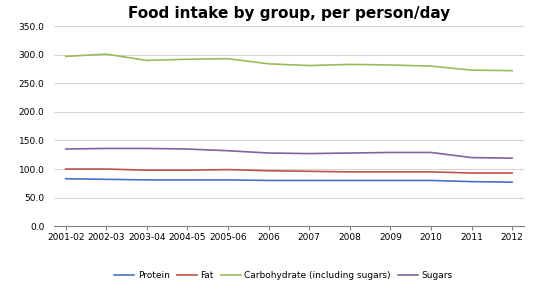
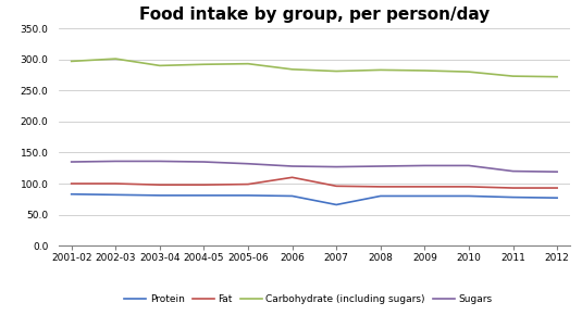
Fat/2006: 97 -> 110
Protein/2007: 80 -> 66
